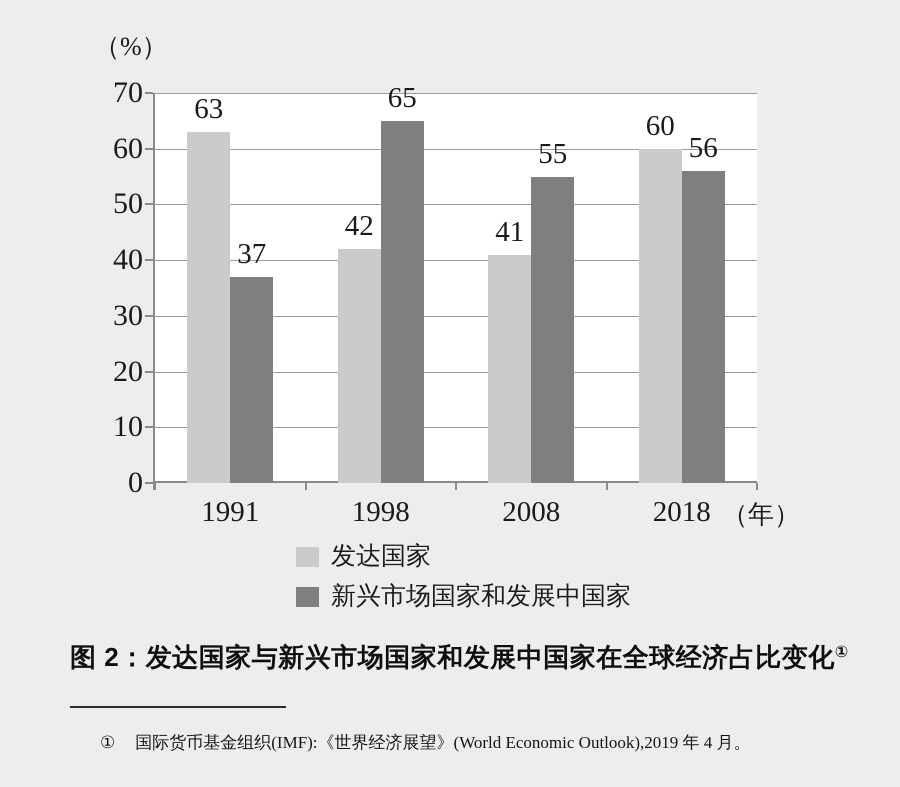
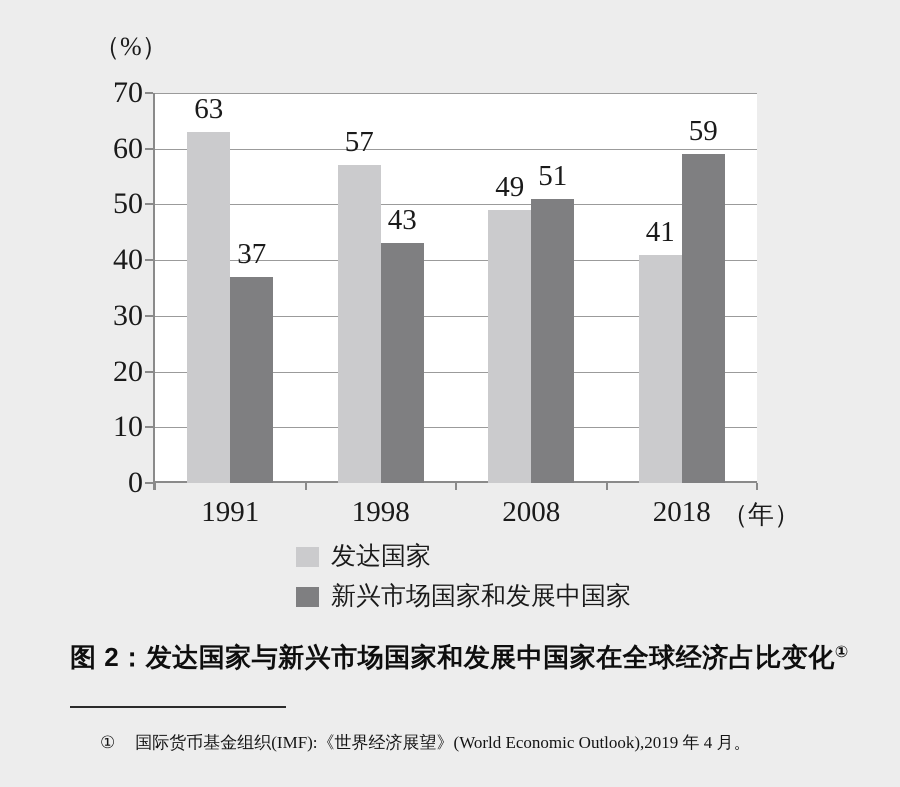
发达国家/1998: 42 -> 57
新兴市场国家和发展中国家/1998: 65 -> 43
发达国家/2008: 41 -> 49
新兴市场国家和发展中国家/2008: 55 -> 51
发达国家/2018: 60 -> 41
新兴市场国家和发展中国家/2018: 56 -> 59
